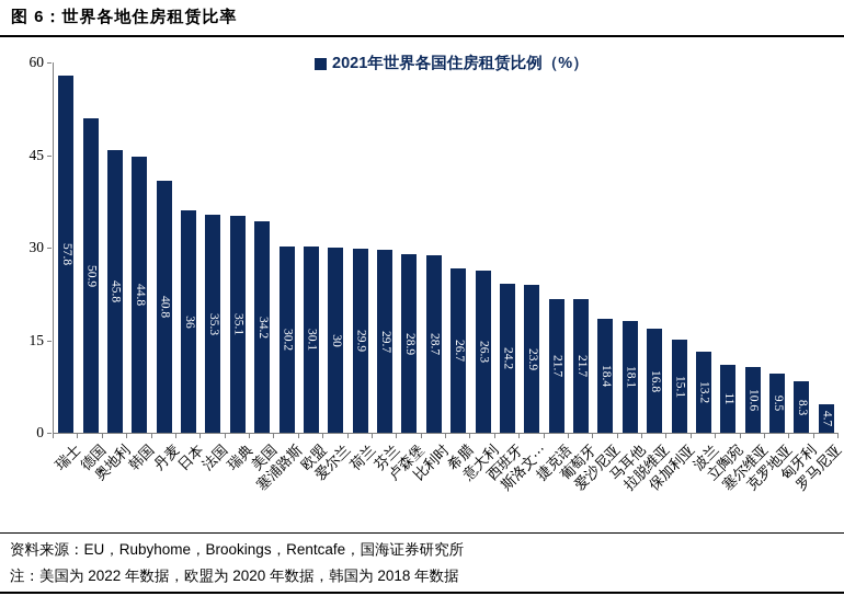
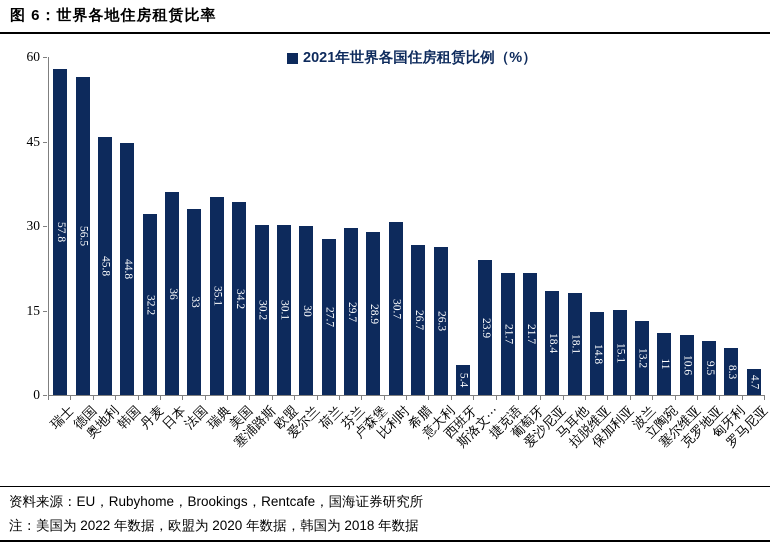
德国: 50.9 -> 56.5
丹麦: 40.8 -> 32.2
法国: 35.3 -> 33
荷兰: 29.9 -> 27.7
比利时: 28.7 -> 30.7
西班牙: 24.2 -> 5.4
拉脱维亚: 16.8 -> 14.8
